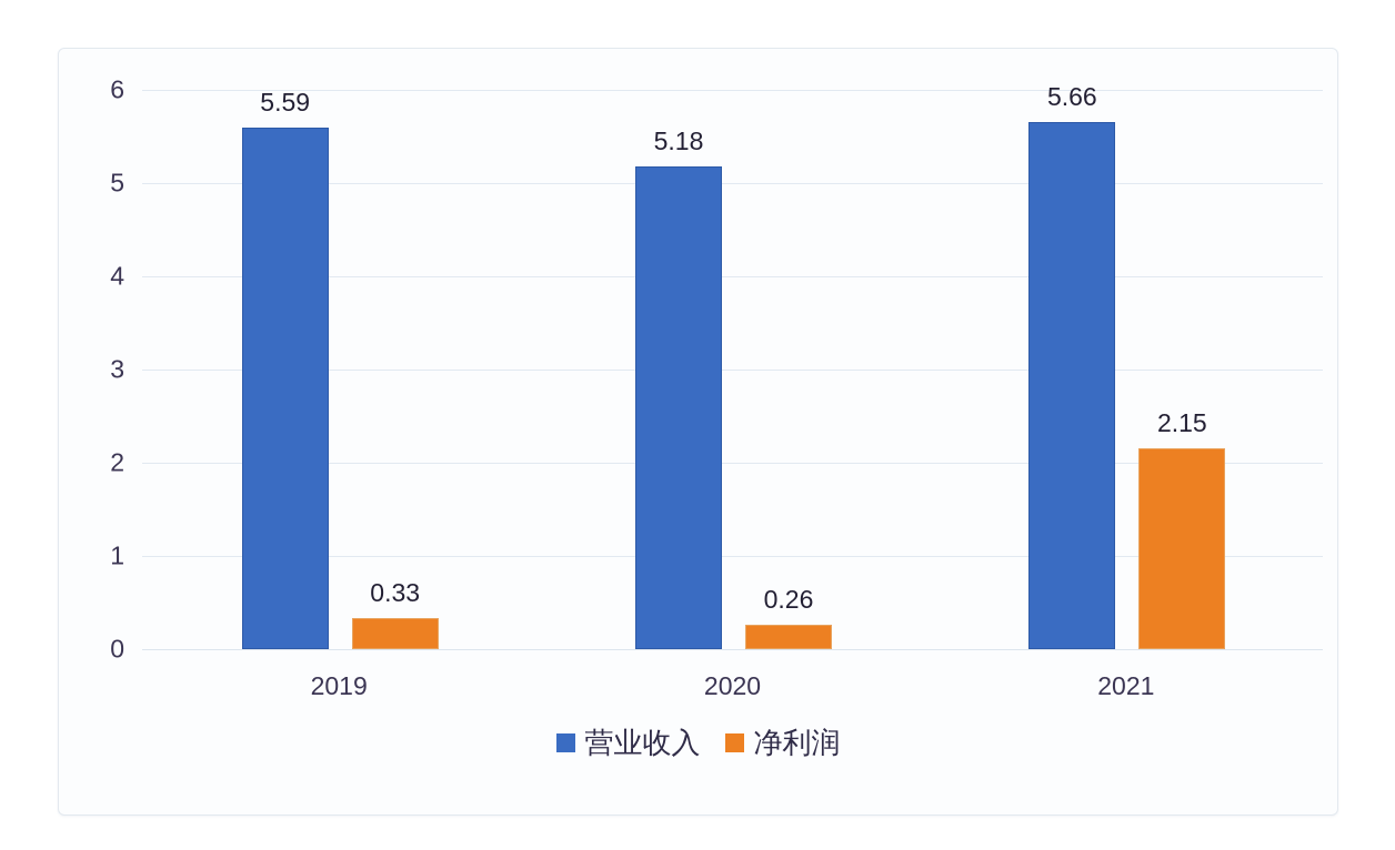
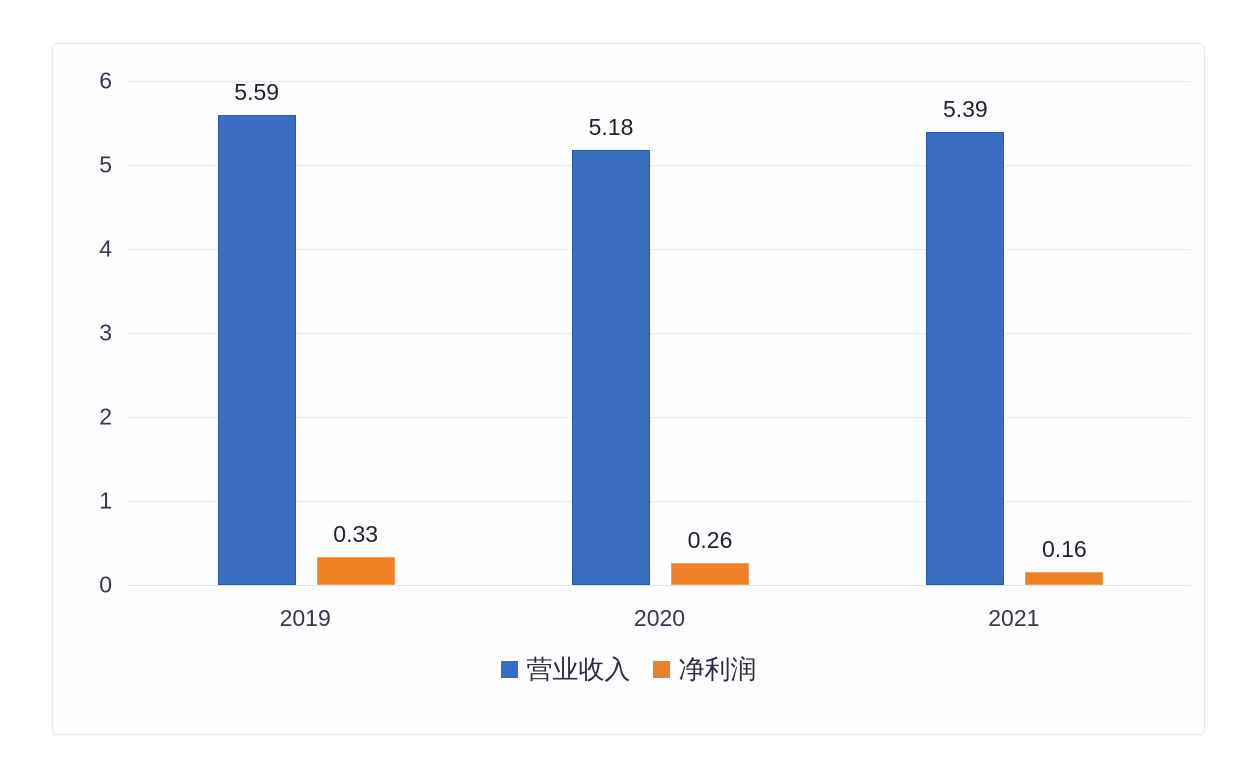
营业收入/2021: 5.66 -> 5.39
净利润/2021: 2.15 -> 0.16
